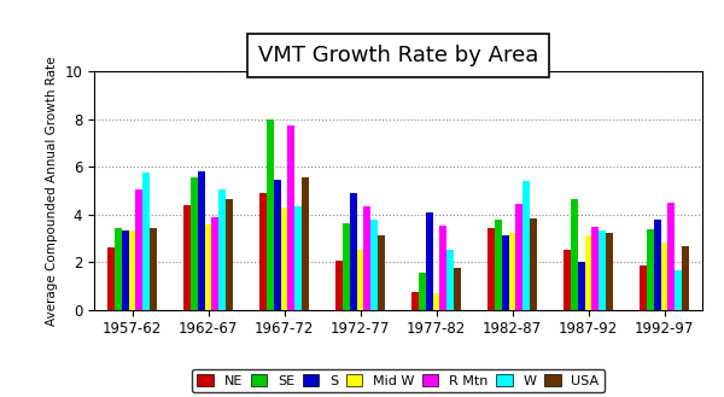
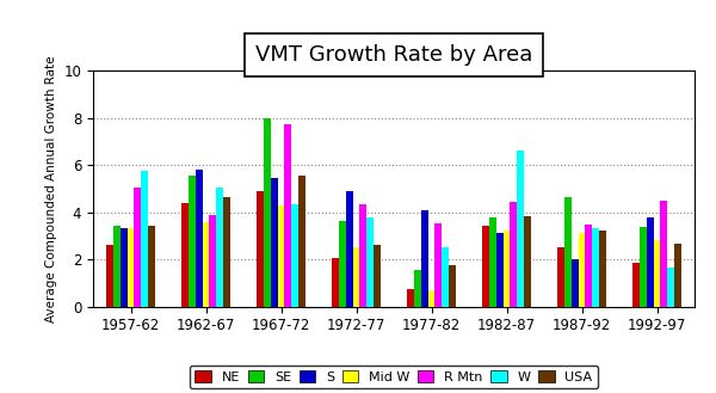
USA/1972-77: 3.1 -> 2.6
W/1982-87: 5.4 -> 6.6
